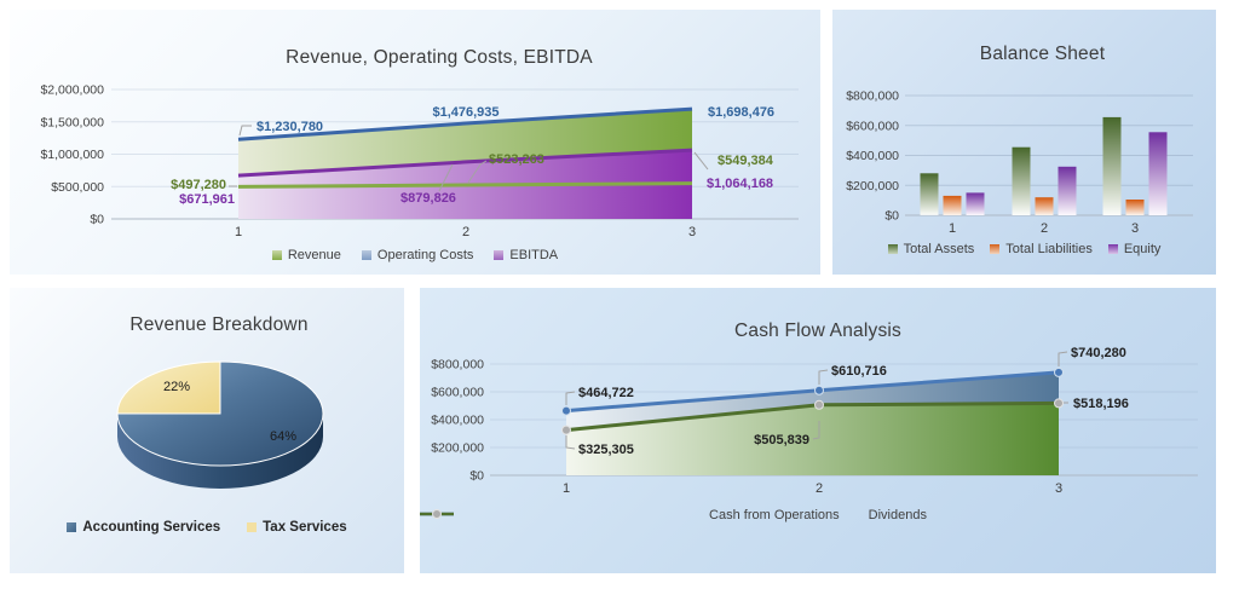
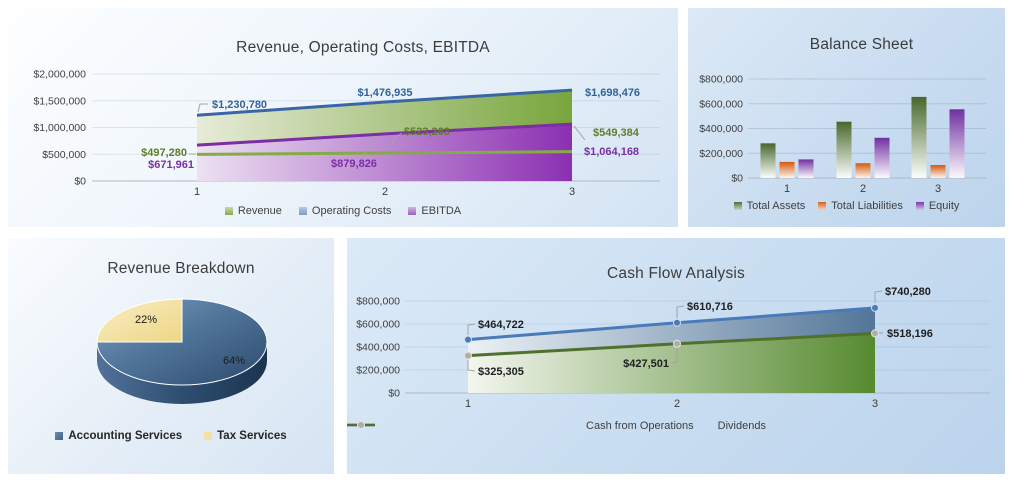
Cash Flow Analysis/Dividends/2: $505,839 -> $427,501
